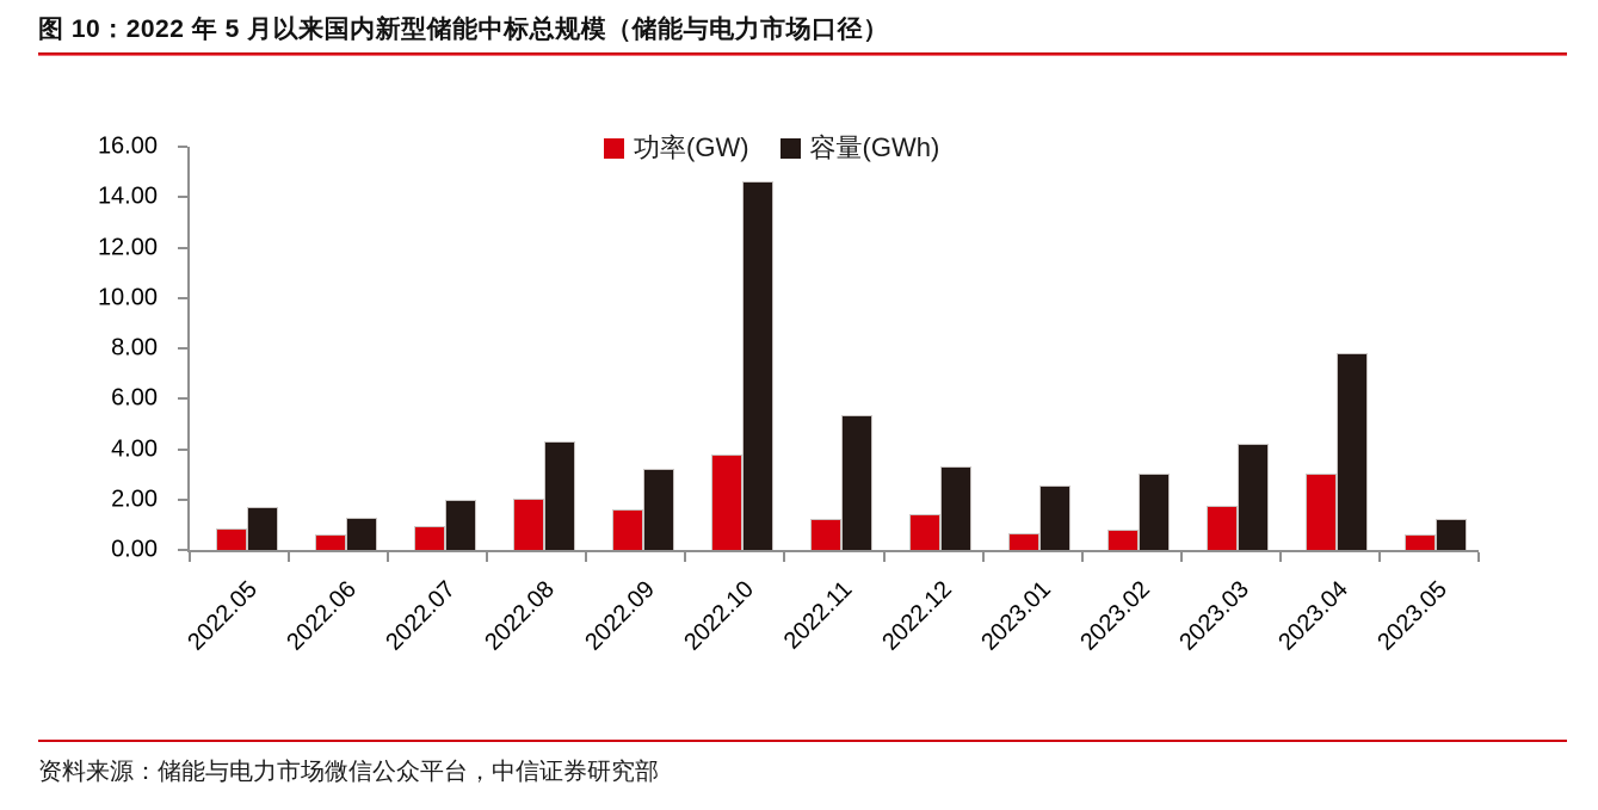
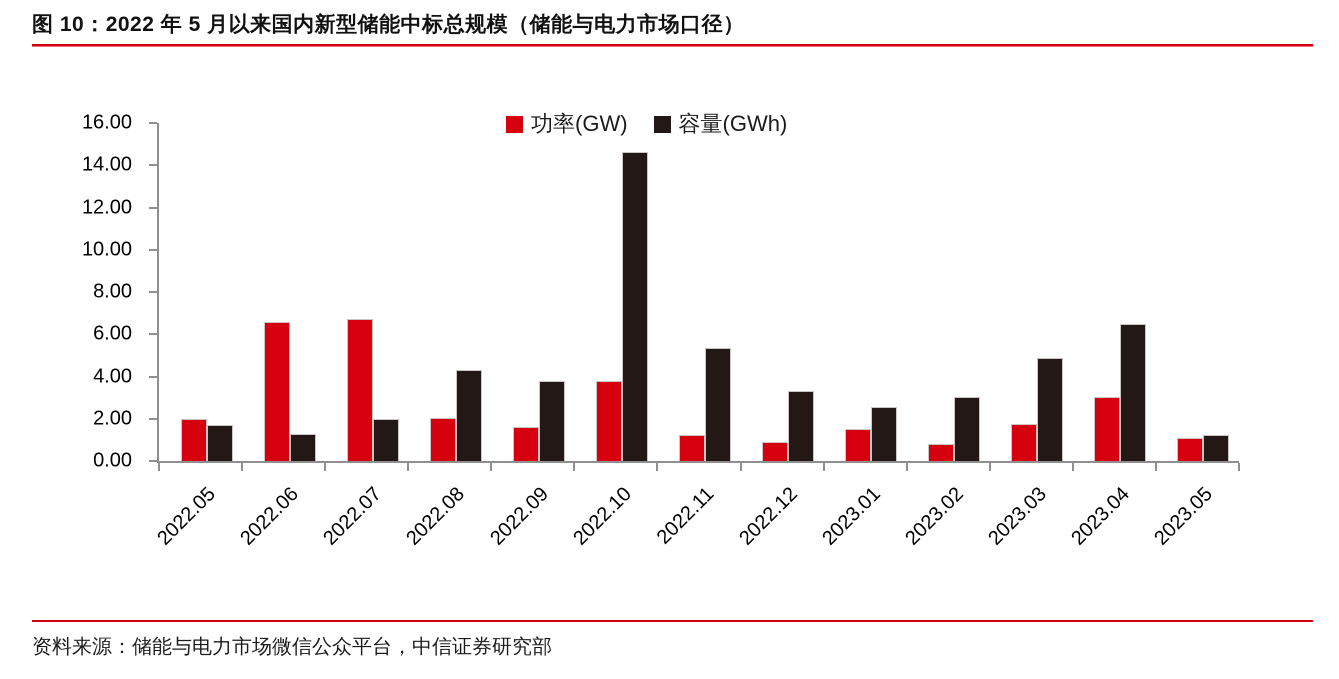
功率(GW)/2022.05: 0.8 -> 2.0
功率(GW)/2022.06: 0.6 -> 6.6
功率(GW)/2022.07: 0.9 -> 6.7
容量(GWh)/2022.09: 3.2 -> 3.8
功率(GW)/2022.12: 1.4 -> 0.9
功率(GW)/2023.01: 0.7 -> 1.5
容量(GWh)/2023.03: 4.2 -> 4.9
容量(GWh)/2023.04: 7.8 -> 6.5
功率(GW)/2023.05: 0.6 -> 1.1
